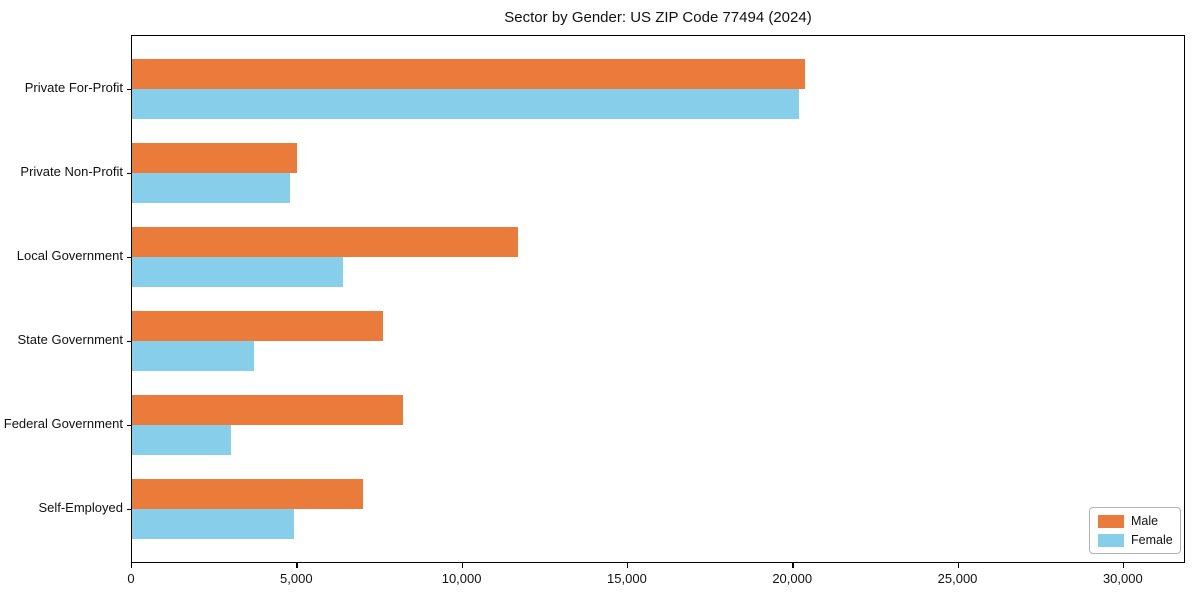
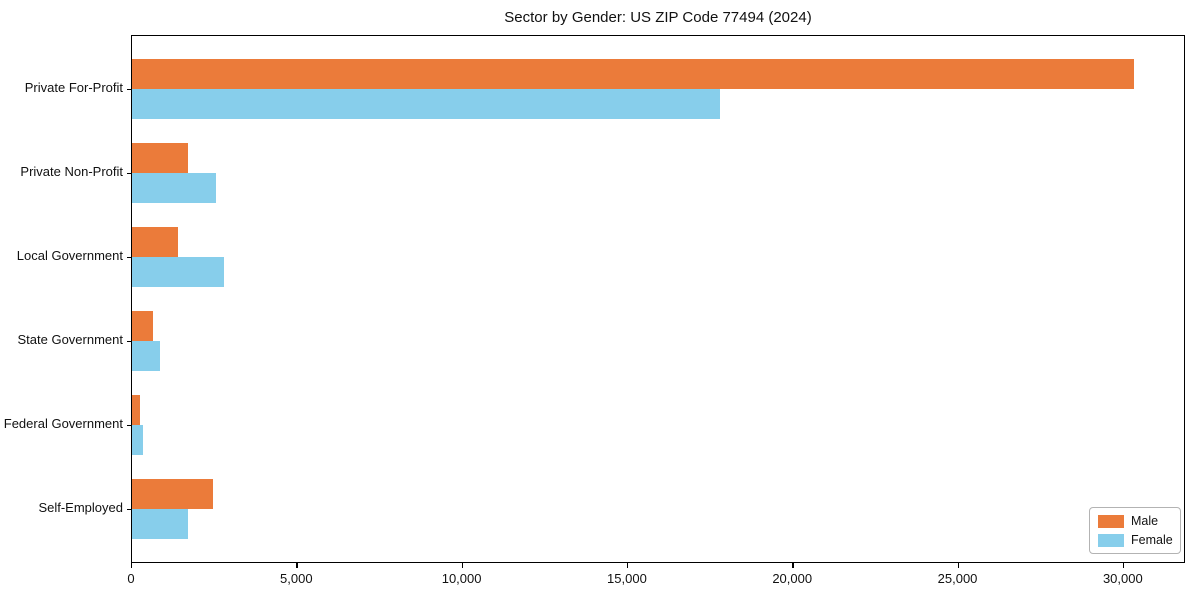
Male/Private For-Profit: 20400 -> 30400
Female/Private For-Profit: 20200 -> 17800
Male/Private Non-Profit: 5000 -> 1700
Female/Private Non-Profit: 4800 -> 2500
Male/Local Government: 11700 -> 1400
Female/Local Government: 6400 -> 2800
Male/State Government: 7600 -> 600
Female/State Government: 3700 -> 800
Male/Federal Government: 8200 -> 200
Female/Federal Government: 3000 -> 300
Male/Self-Employed: 7000 -> 2400
Female/Self-Employed: 4900 -> 1700
